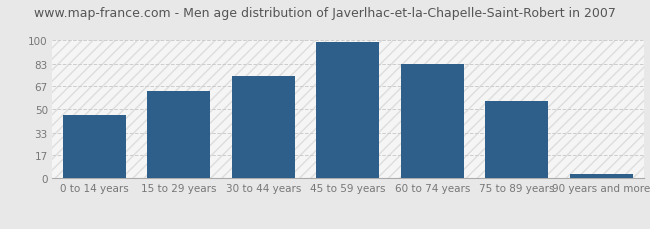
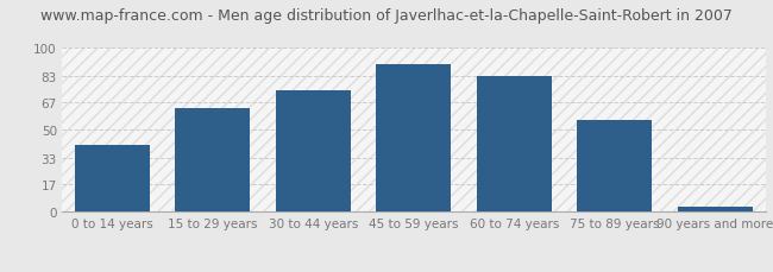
0 to 14 years: 46 -> 41
45 to 59 years: 99 -> 90
